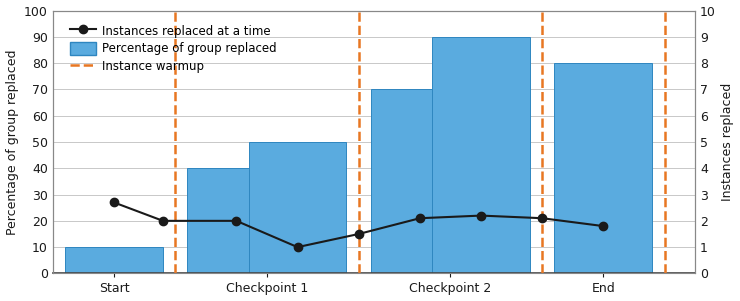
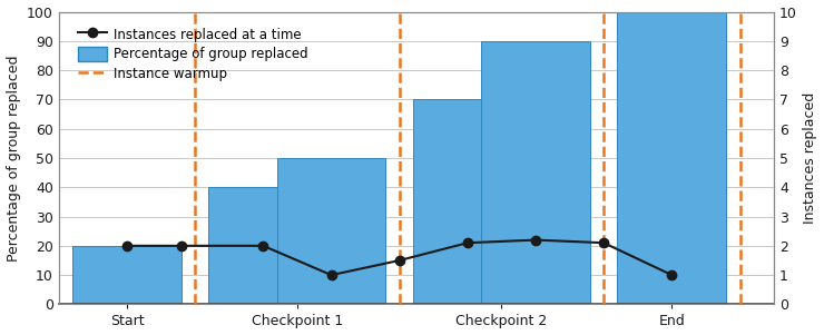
Percentage of group replaced/Start: 10 -> 20
Instances replaced at a time/Start: 2.7 -> 2.0
Percentage of group replaced/End: 80 -> 100
Instances replaced at a time/End: 1.8 -> 1.0
